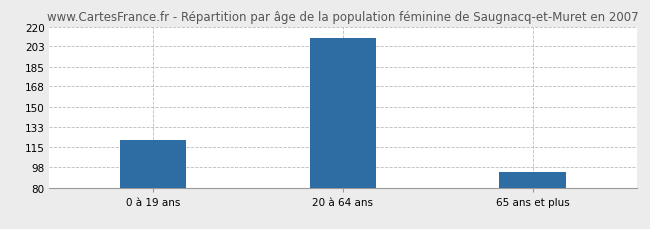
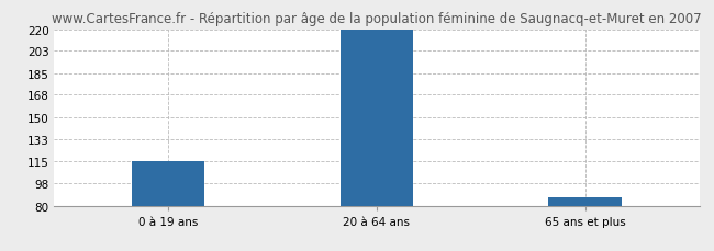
0 à 19 ans: 121 -> 115
20 à 64 ans: 210 -> 220
65 ans et plus: 94 -> 87
